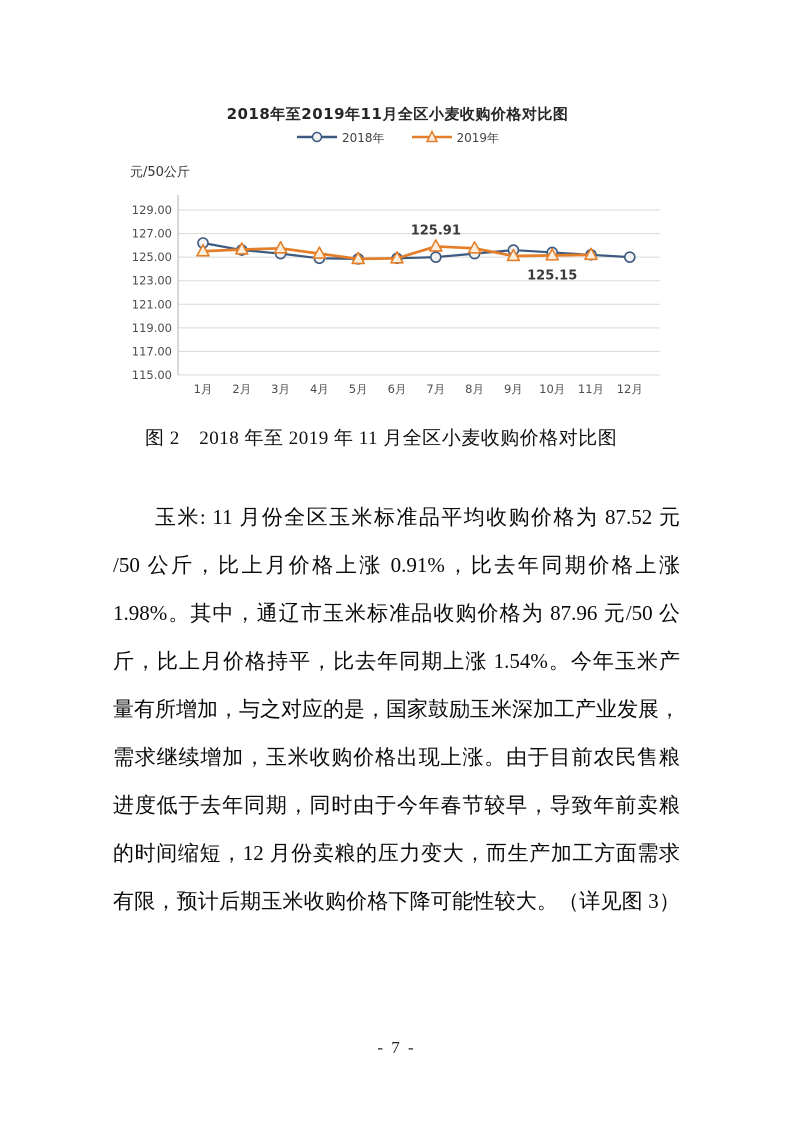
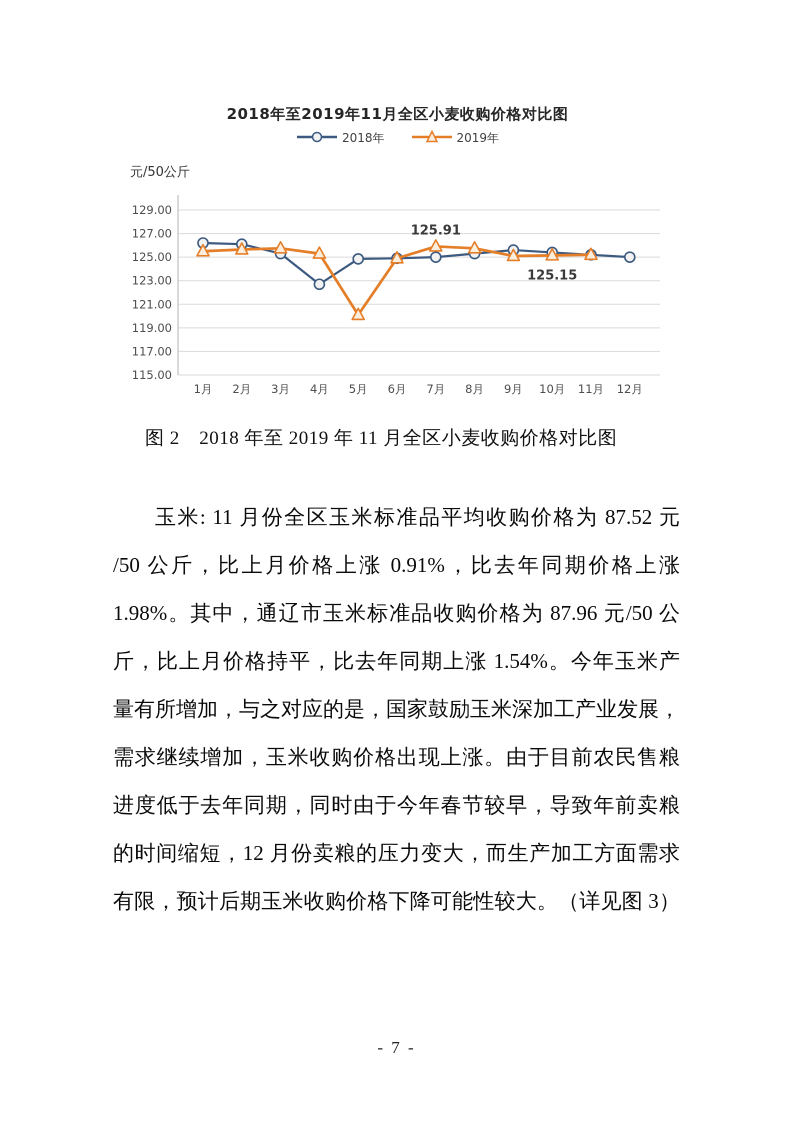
2018年/2月: 125.6 -> 126.1
2018年/4月: 124.9 -> 122.7
2019年/5月: 124.8 -> 120.1
